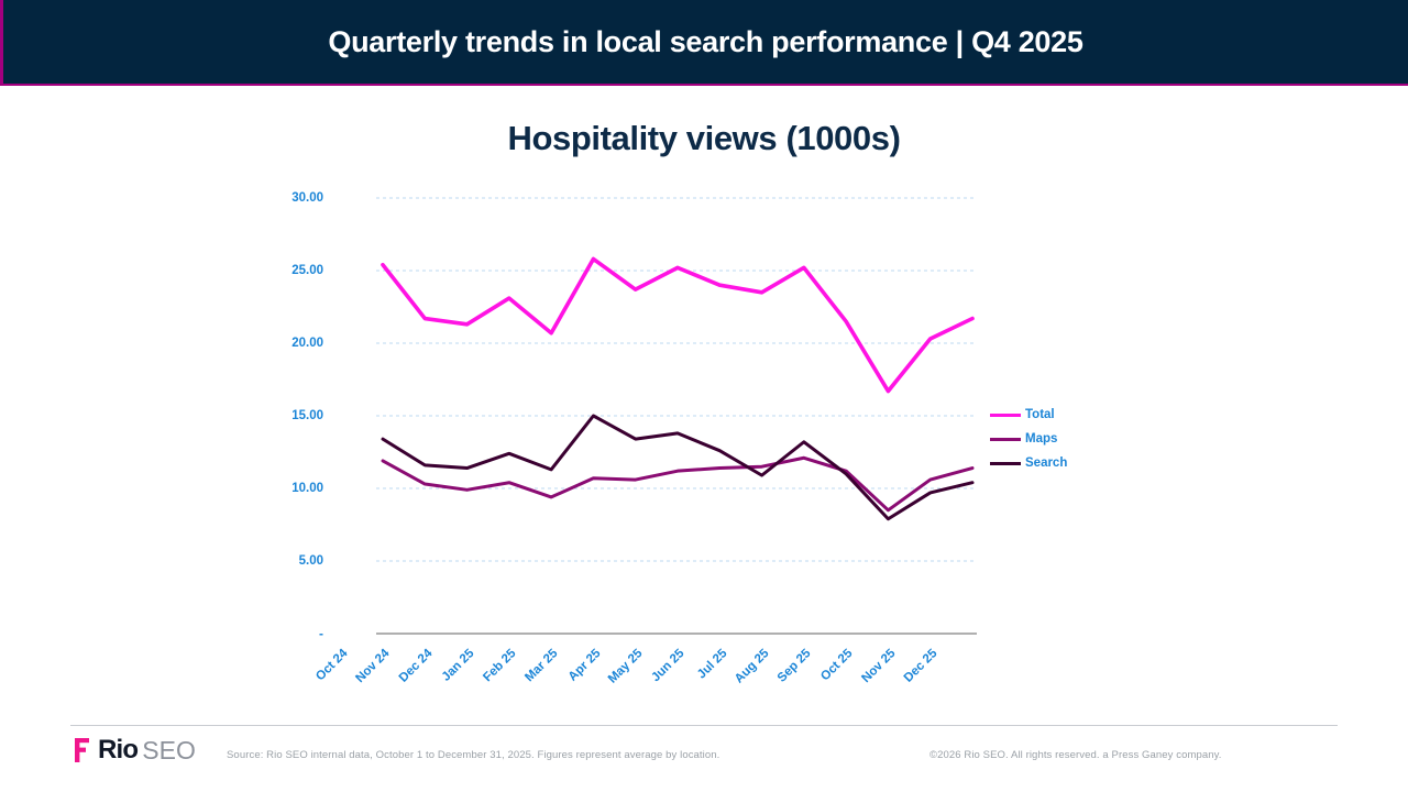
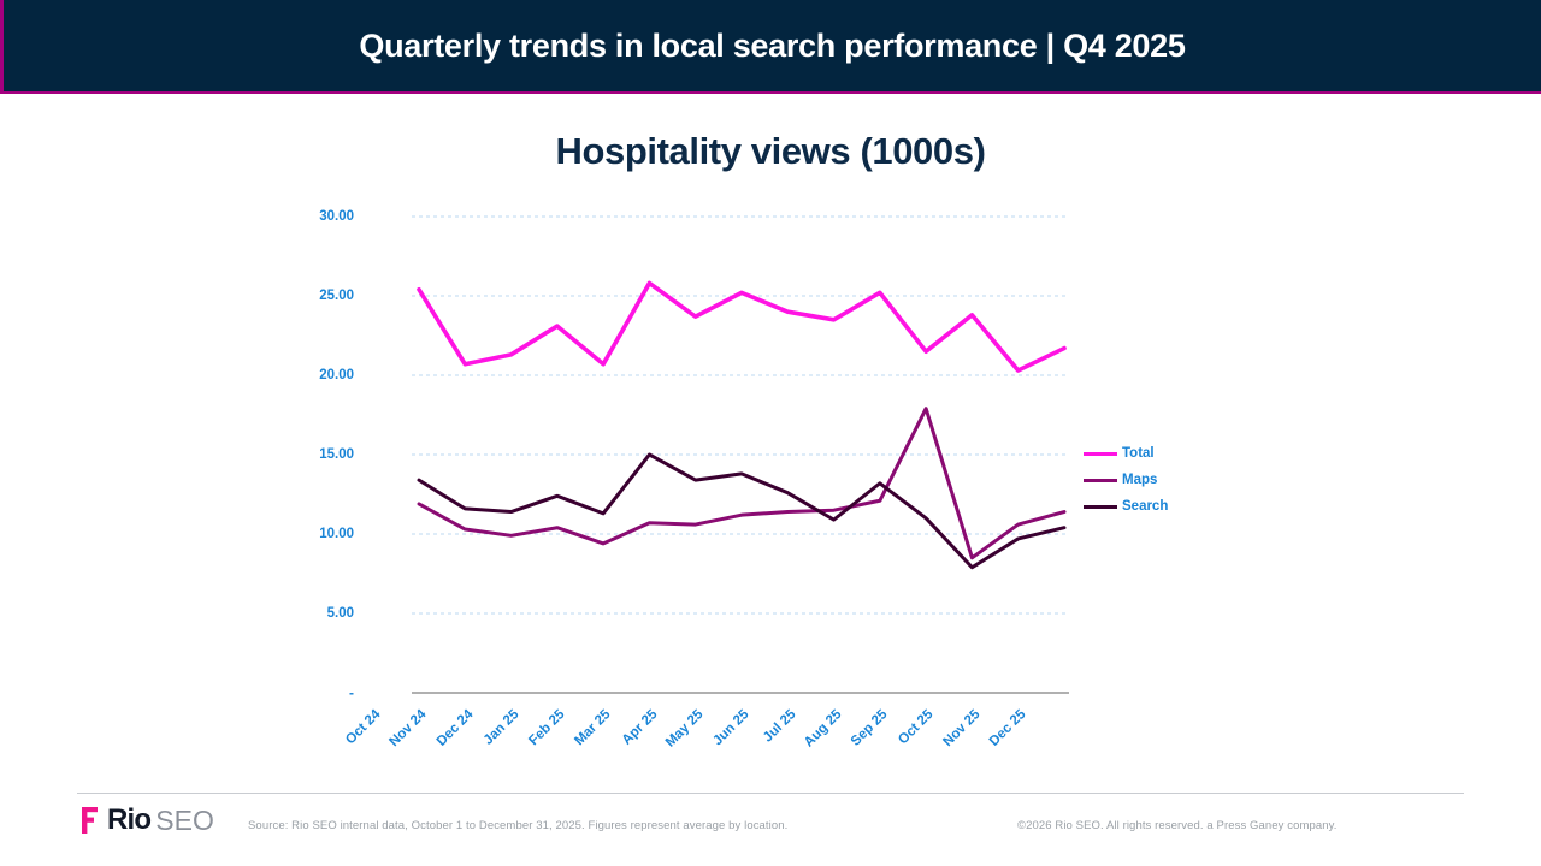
Total/Nov 24: 21.7 -> 20.7
Maps/Sep 25: 11.2 -> 17.9
Total/Oct 25: 16.7 -> 23.8
